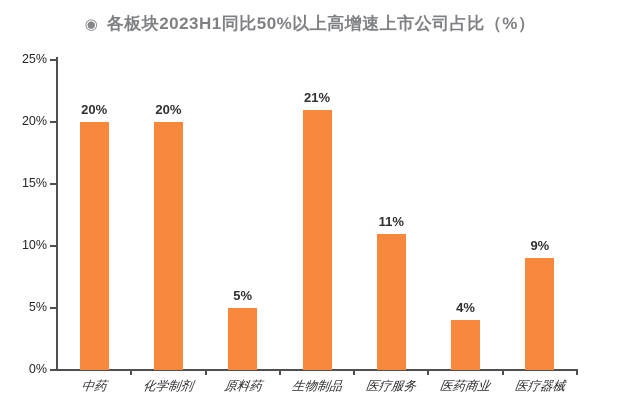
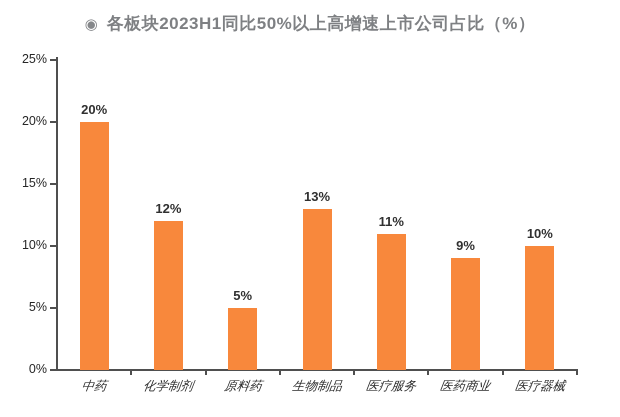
化学制剂: 20% -> 12%
生物制品: 21% -> 13%
医药商业: 4% -> 9%
医疗器械: 9% -> 10%
